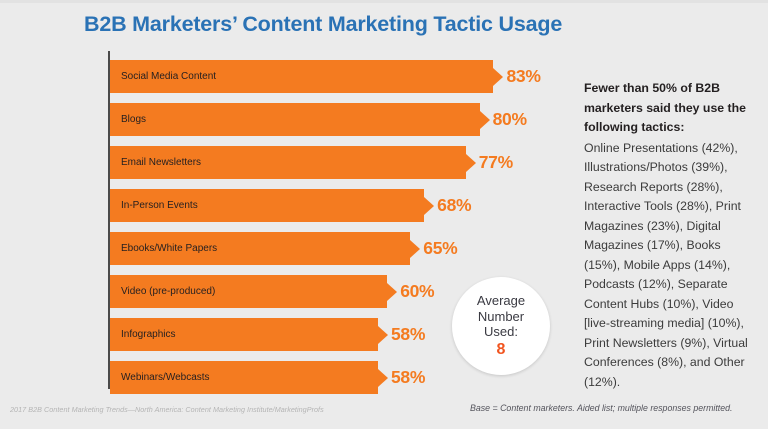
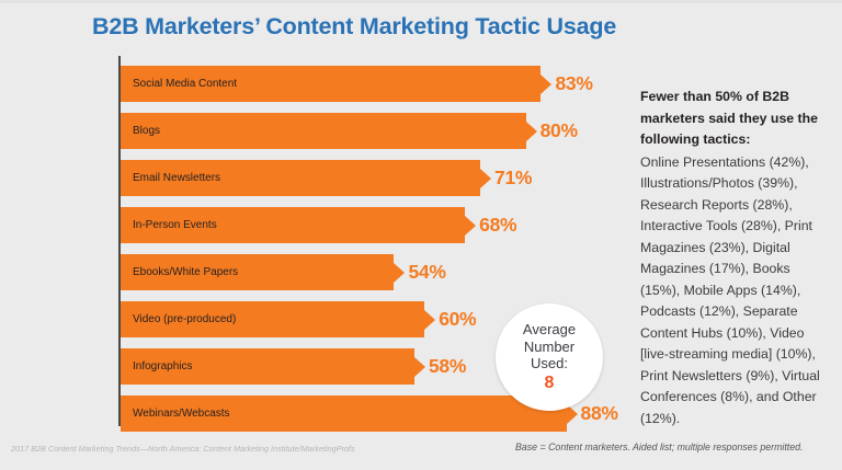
Email Newsletters: 77% -> 71%
Ebooks/White Papers: 65% -> 54%
Webinars/Webcasts: 58% -> 88%
